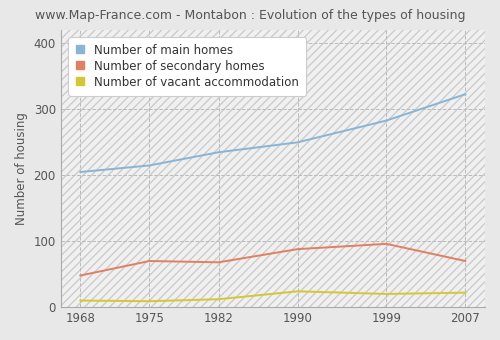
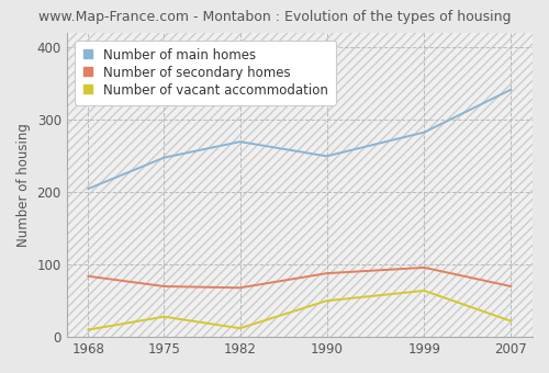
Number of secondary homes/1968: 48 -> 84
Number of main homes/1975: 215 -> 248
Number of vacant accommodation/1975: 9 -> 28
Number of main homes/1982: 235 -> 270
Number of vacant accommodation/1990: 24 -> 50
Number of vacant accommodation/1999: 20 -> 64
Number of main homes/2007: 323 -> 342
